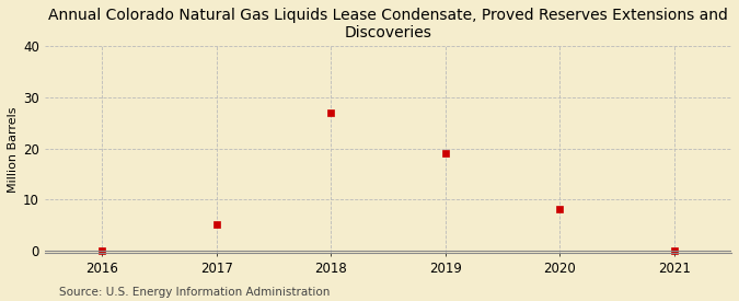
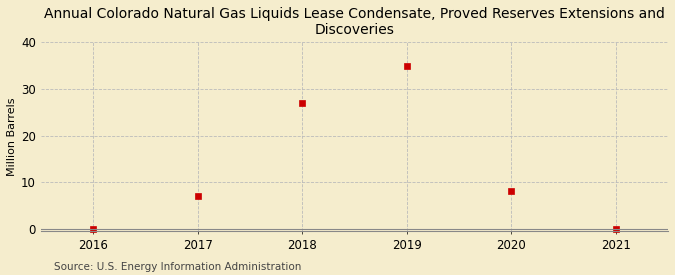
2017: 5 -> 7
2019: 19 -> 35
